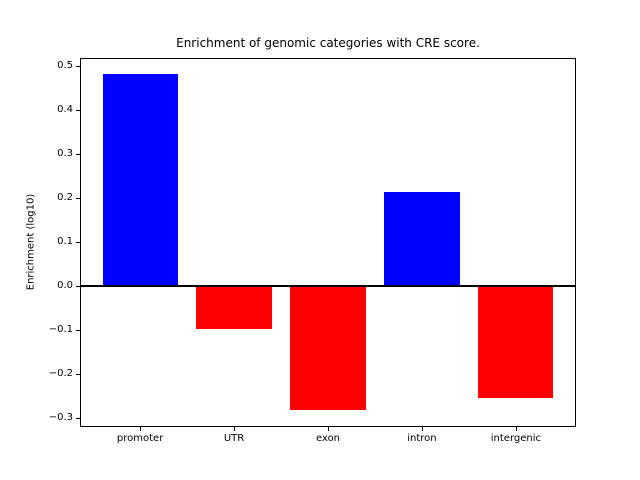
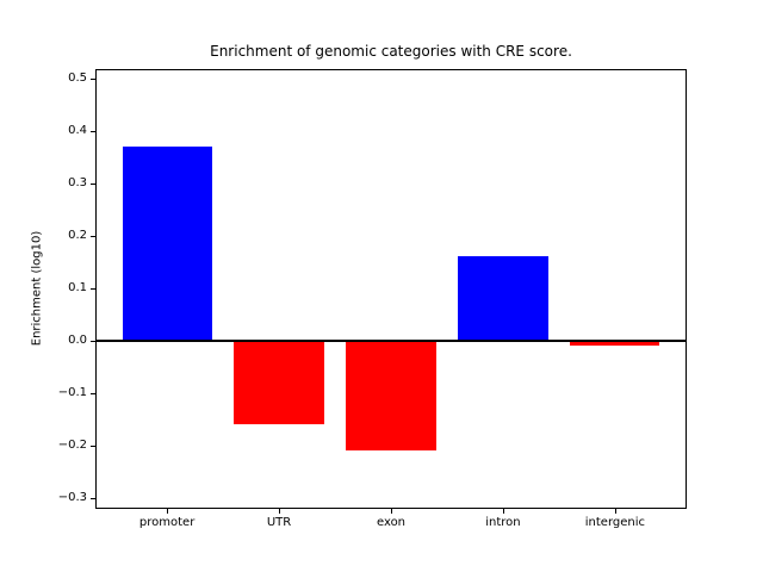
promoter: 0.48 -> 0.37
UTR: -0.10 -> -0.16
exon: -0.28 -> -0.21
intron: 0.21 -> 0.16
intergenic: -0.26 -> -0.01
